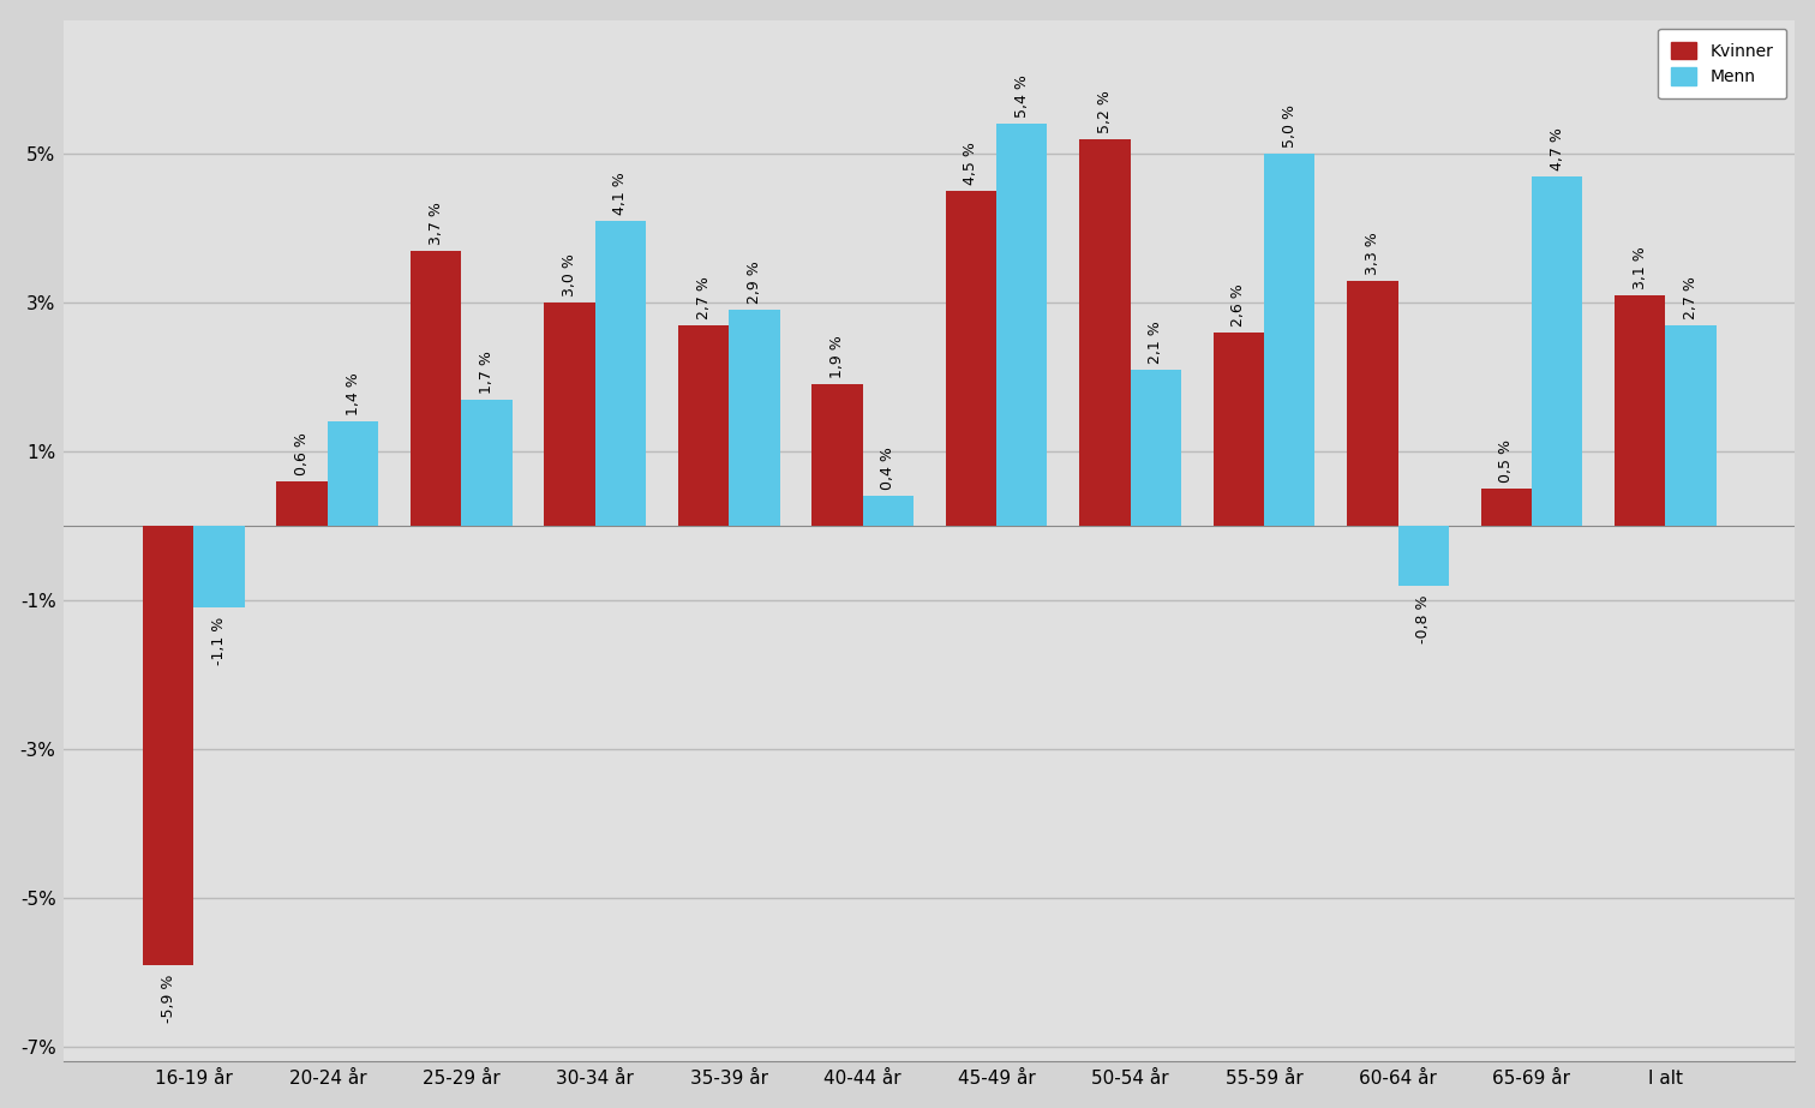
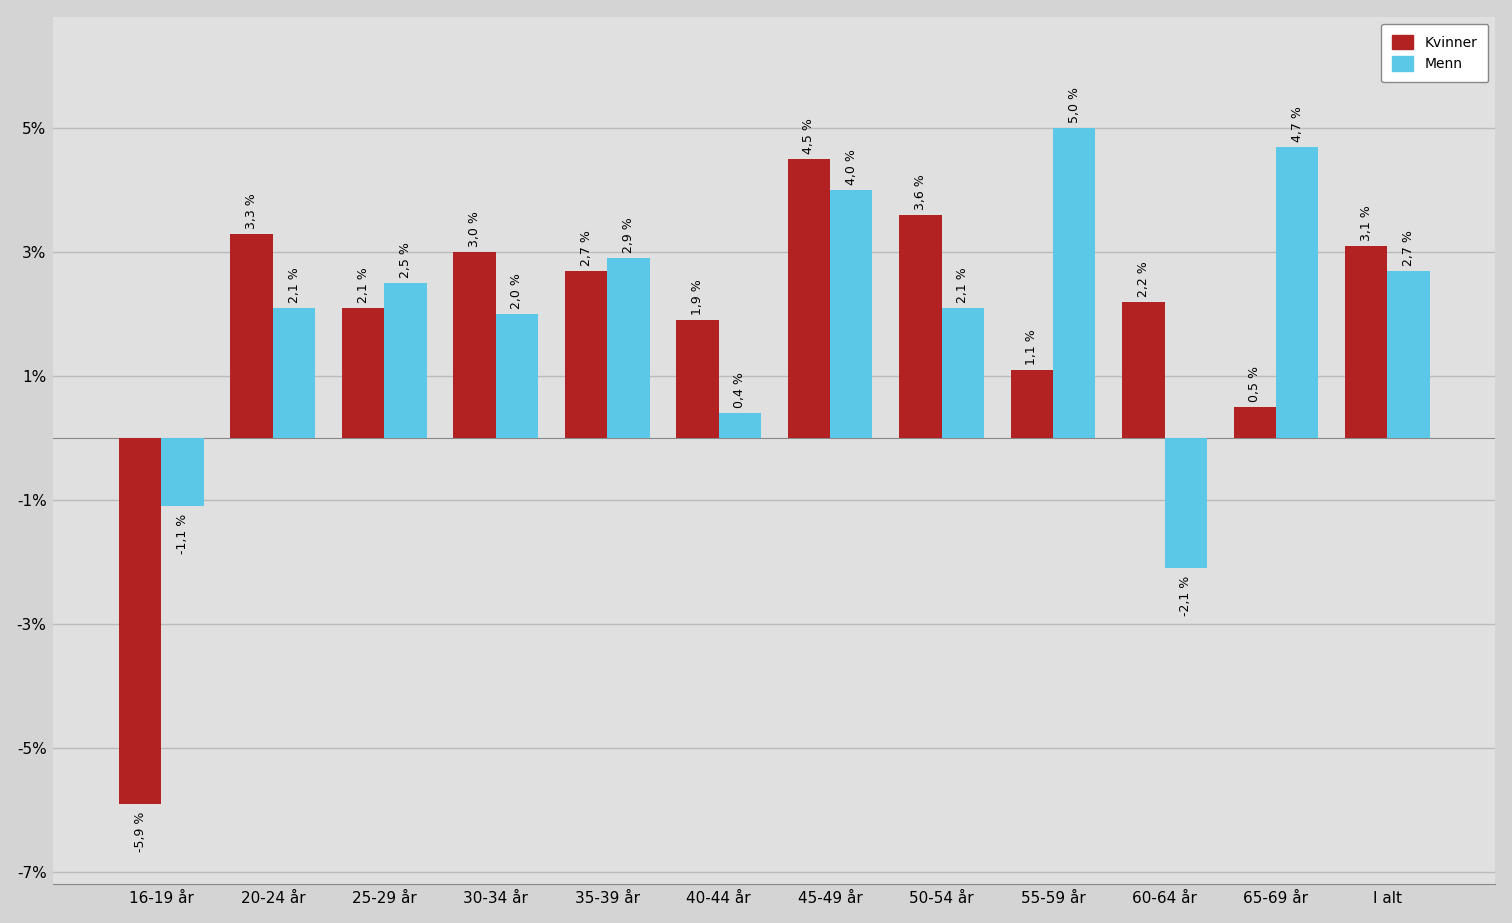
Kvinner/20-24 år: 0,6 -> 3,3
Menn/20-24 år: 1,4 -> 2,1
Kvinner/25-29 år: 3,7 -> 2,1
Menn/25-29 år: 1,7 -> 2,5
Menn/30-34 år: 4,1 -> 2,0
Menn/45-49 år: 5,4 -> 4,0
Kvinner/50-54 år: 5,2 -> 3,6
Kvinner/55-59 år: 2,6 -> 1,1
Kvinner/60-64 år: 3,3 -> 2,2
Menn/60-64 år: -0,8 -> -2,1
